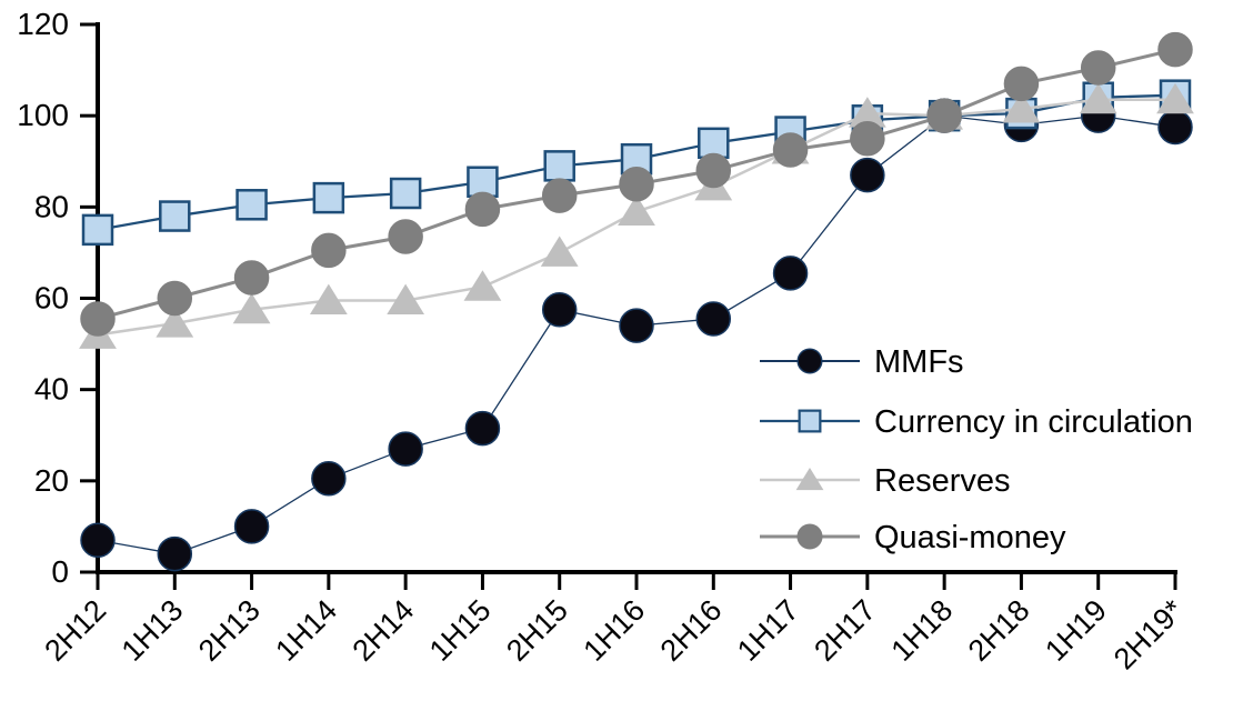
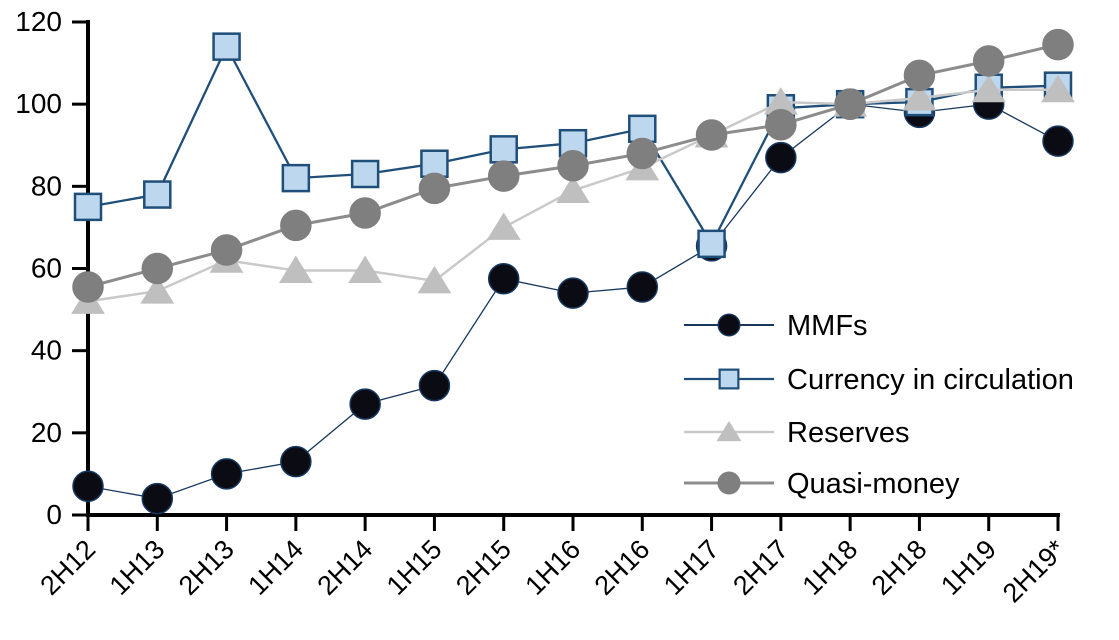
Currency in circulation/2H13: 80 -> 114
Reserves/2H13: 58 -> 62
MMFs/1H14: 20 -> 13
Reserves/1H15: 62 -> 57
Currency in circulation/1H17: 96 -> 66
MMFs/2H19*: 98 -> 91
